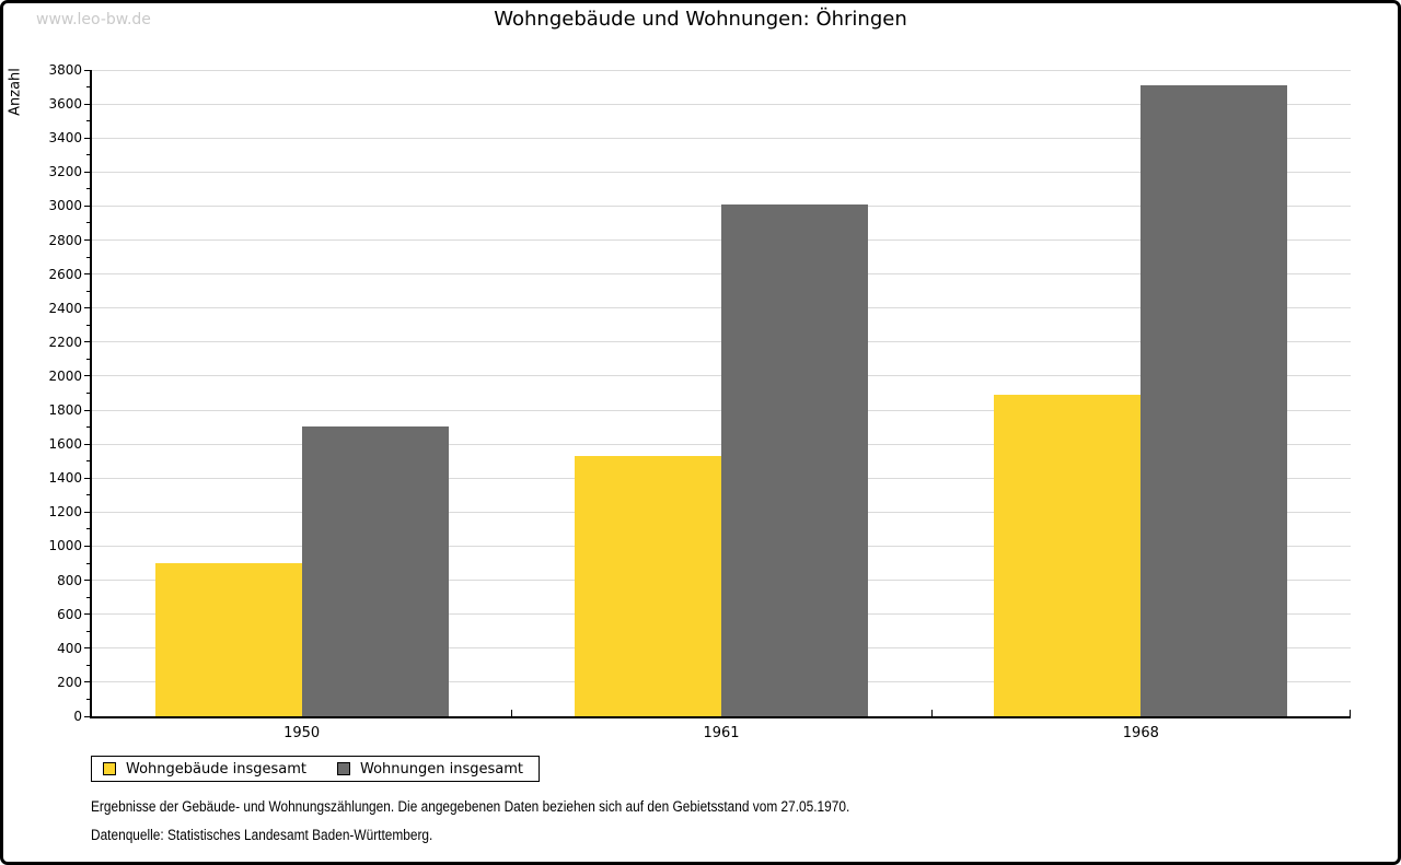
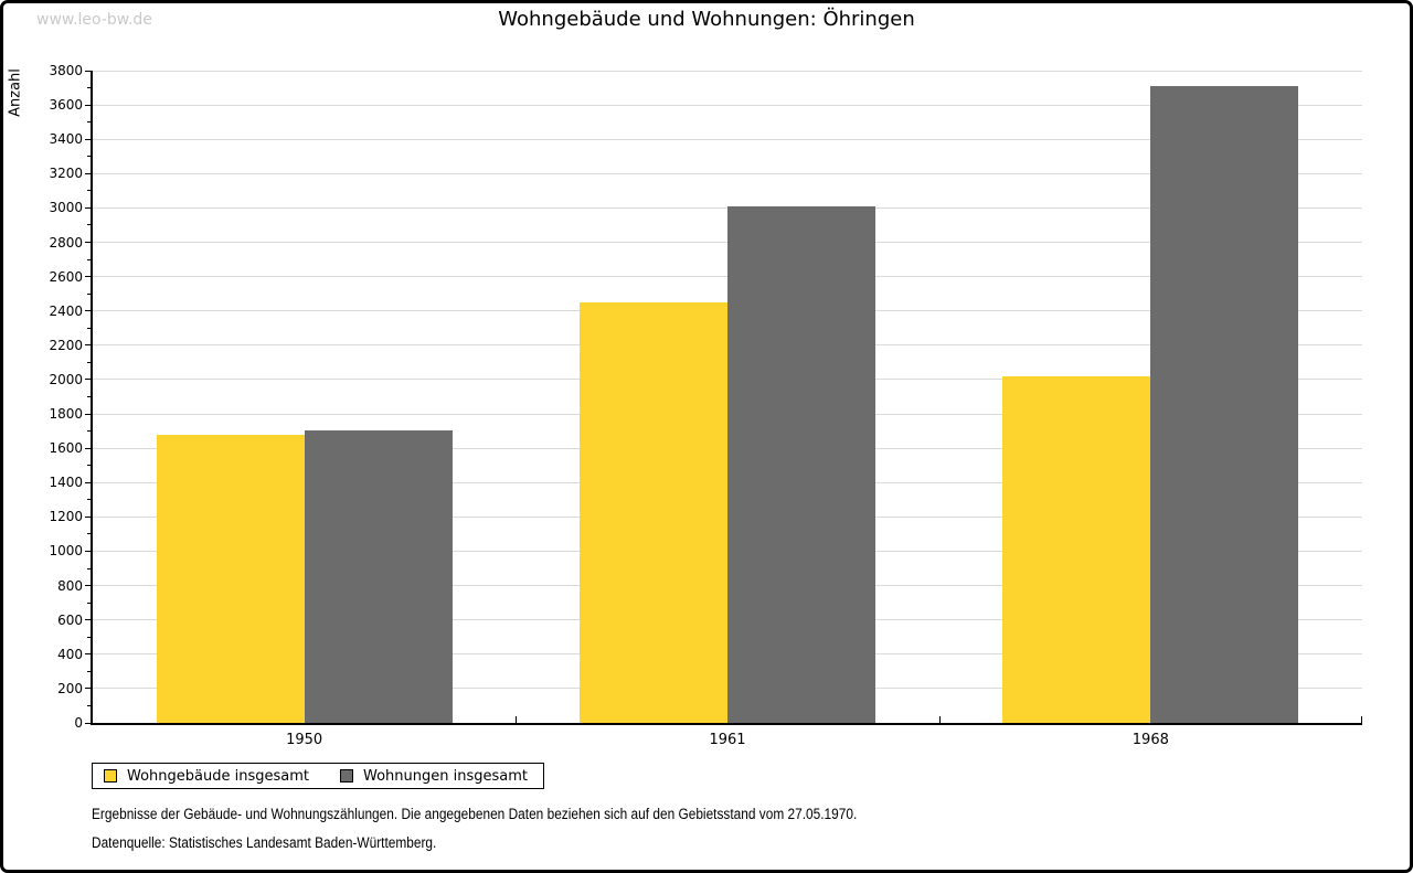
Wohngebäude insgesamt/1950: 900 -> 1680
Wohngebäude insgesamt/1961: 1530 -> 2450
Wohngebäude insgesamt/1968: 1890 -> 2020
